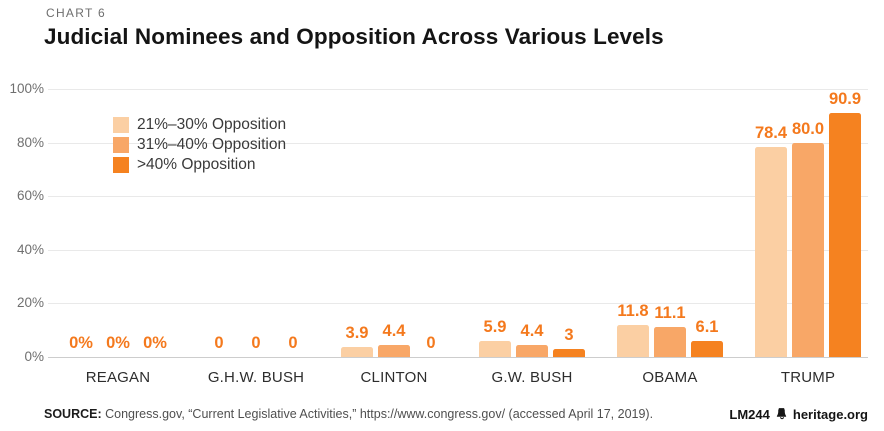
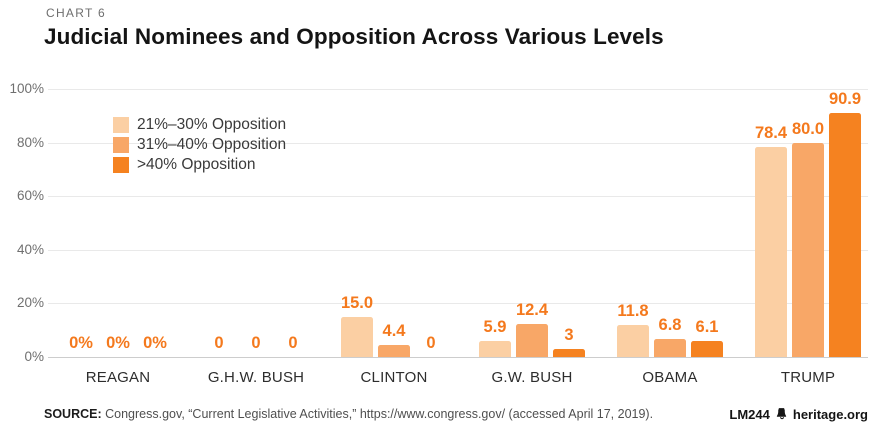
21%–30% Opposition/CLINTON: 3.9 -> 15.0
31%–40% Opposition/G.W. BUSH: 4.4 -> 12.4
31%–40% Opposition/OBAMA: 11.1 -> 6.8
